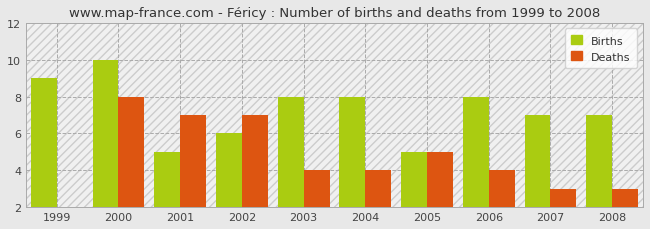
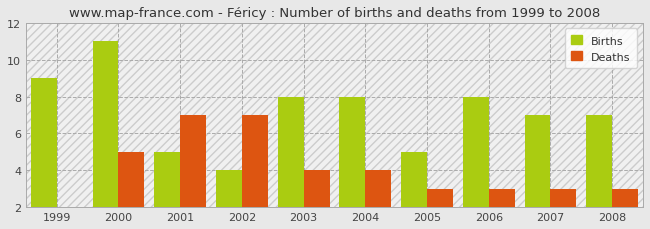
Births/2000: 10 -> 11
Deaths/2000: 8 -> 5
Births/2002: 6 -> 4
Deaths/2005: 5 -> 3
Deaths/2006: 4 -> 3
